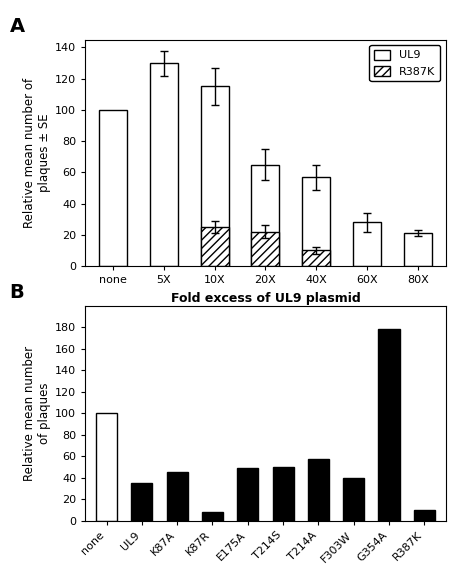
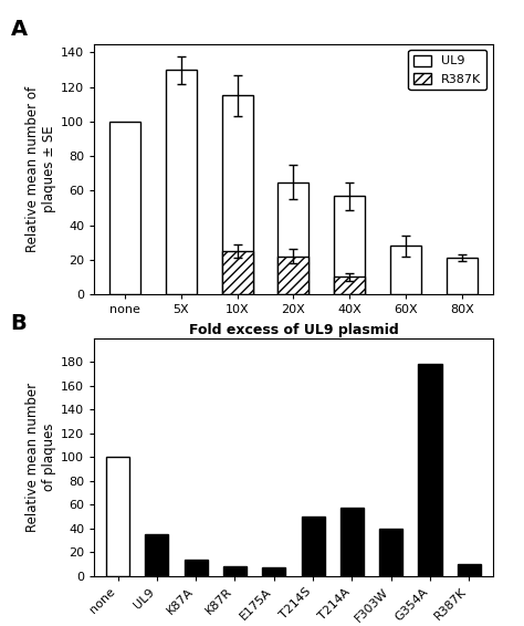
K87A: 45 -> 14
E175A: 49 -> 7
